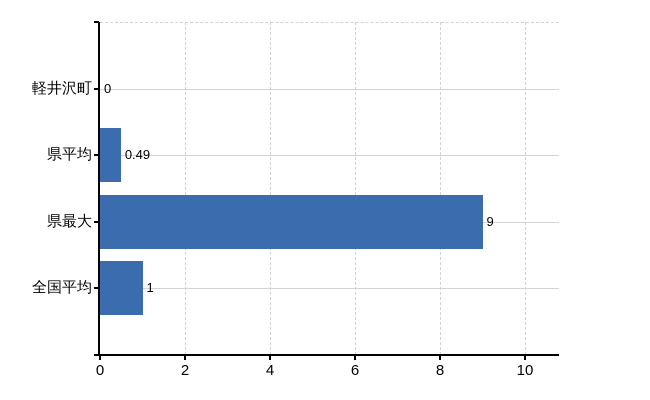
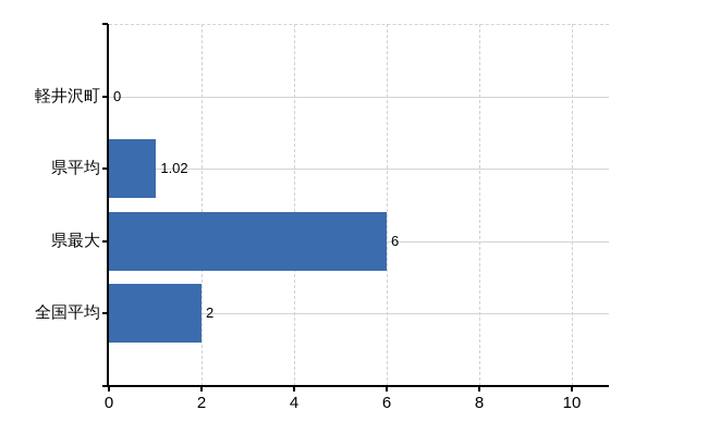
県平均: 0.49 -> 1.02
県最大: 9 -> 6
全国平均: 1 -> 2
